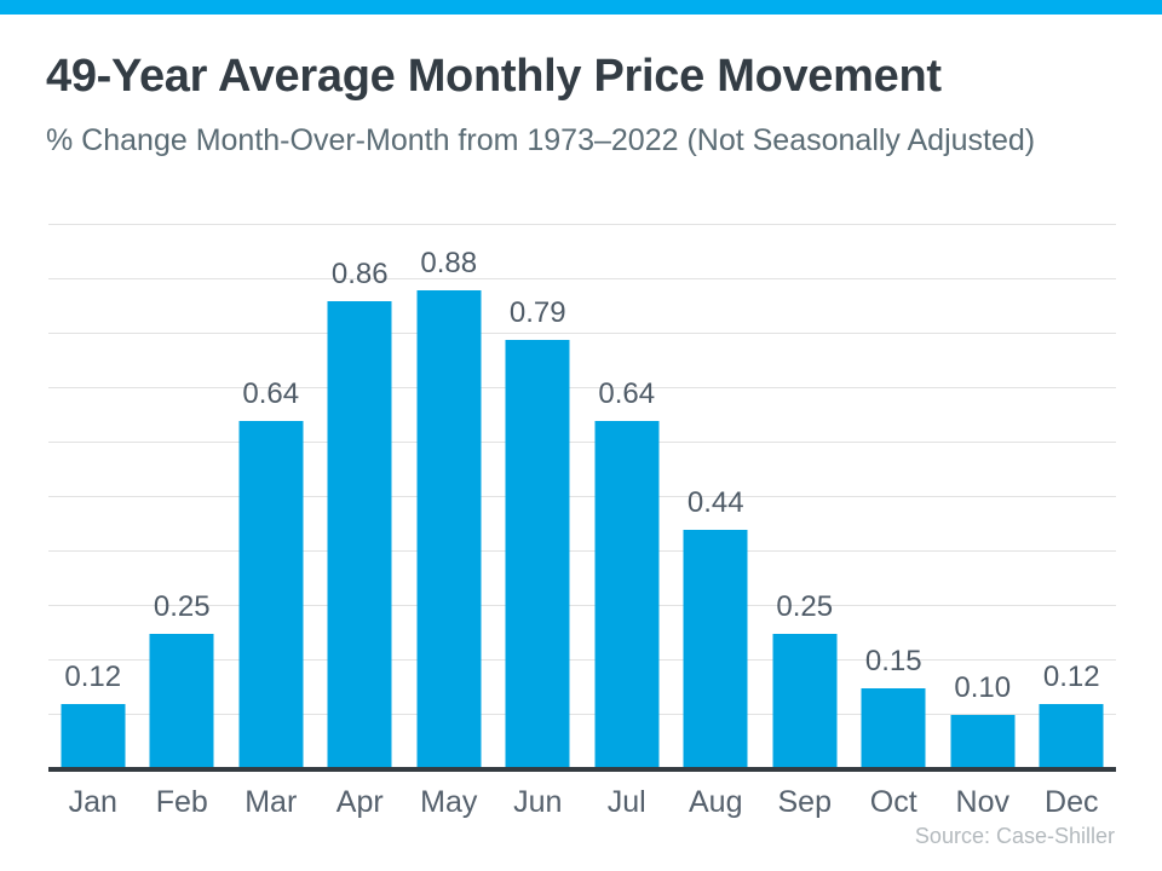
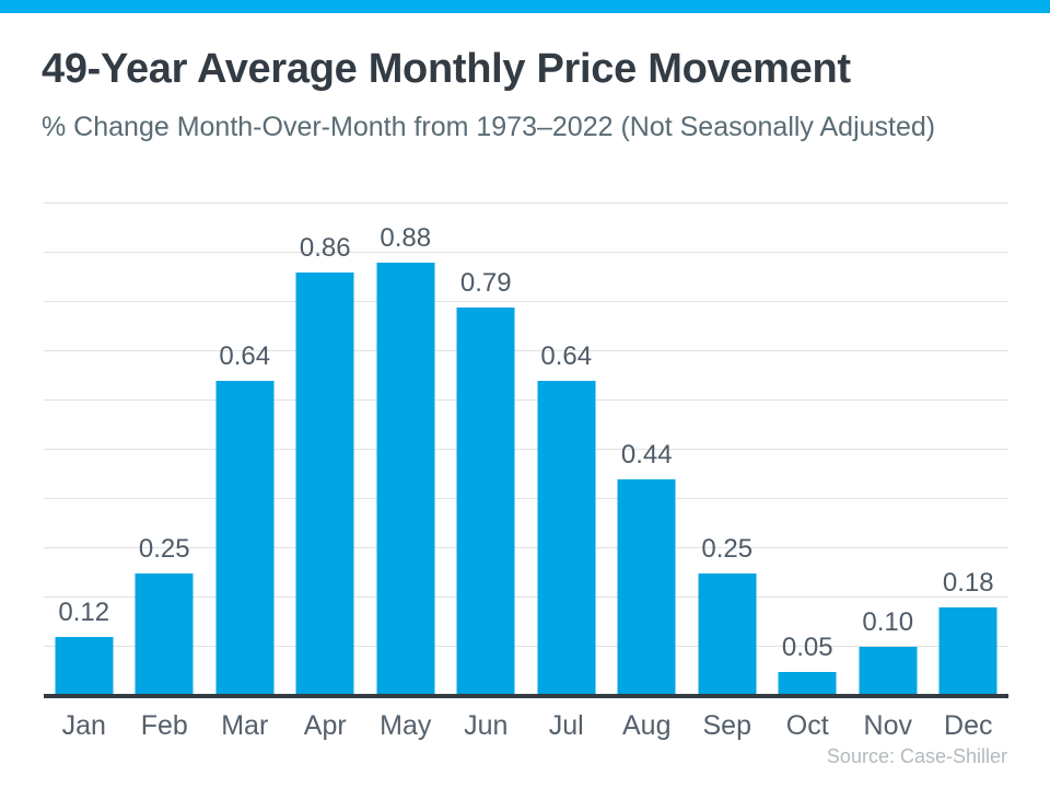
Oct: 0.15 -> 0.05
Dec: 0.12 -> 0.18
